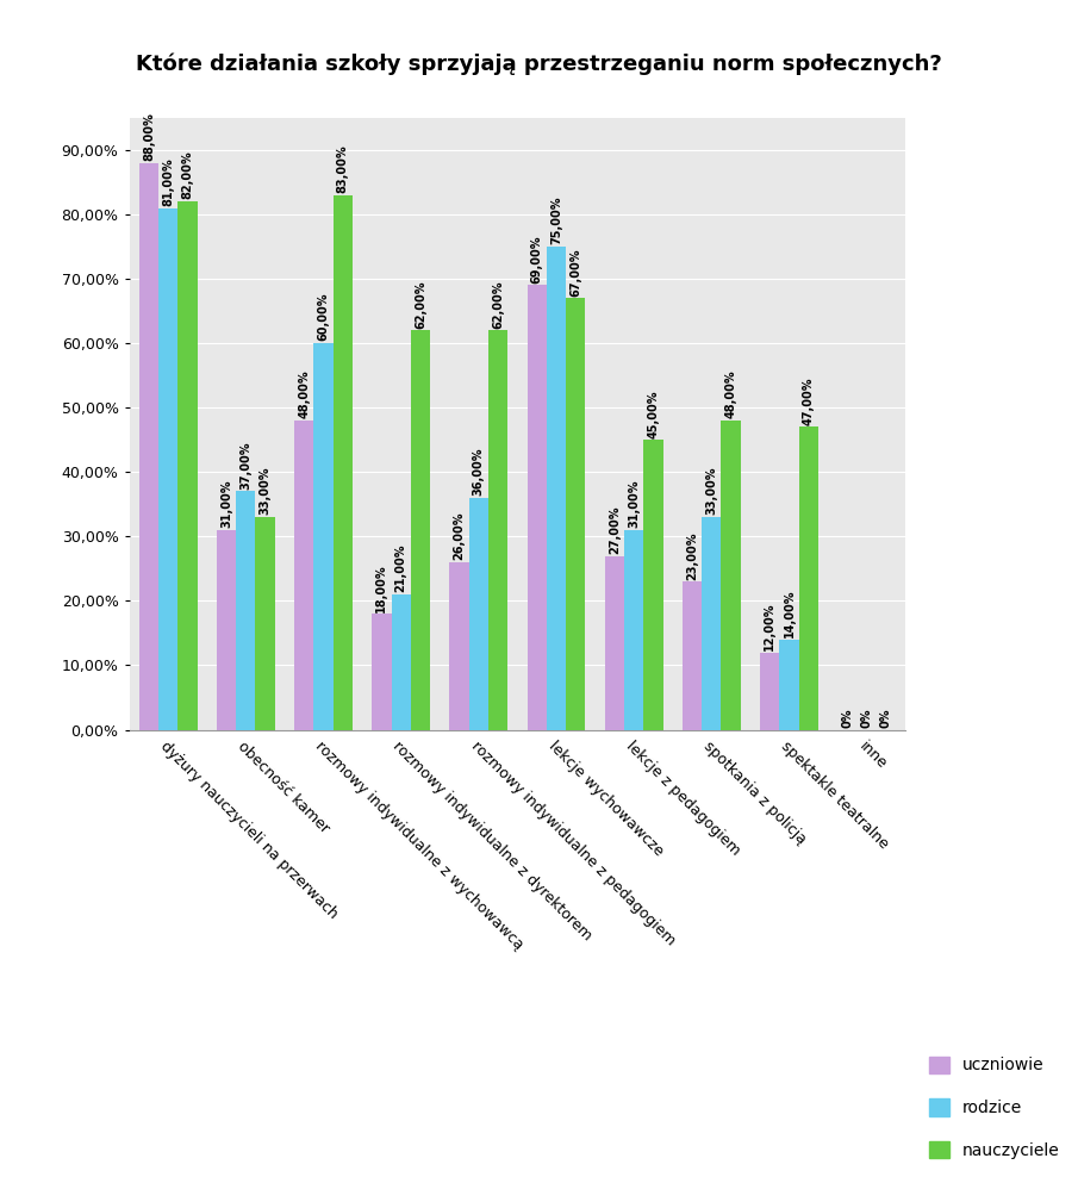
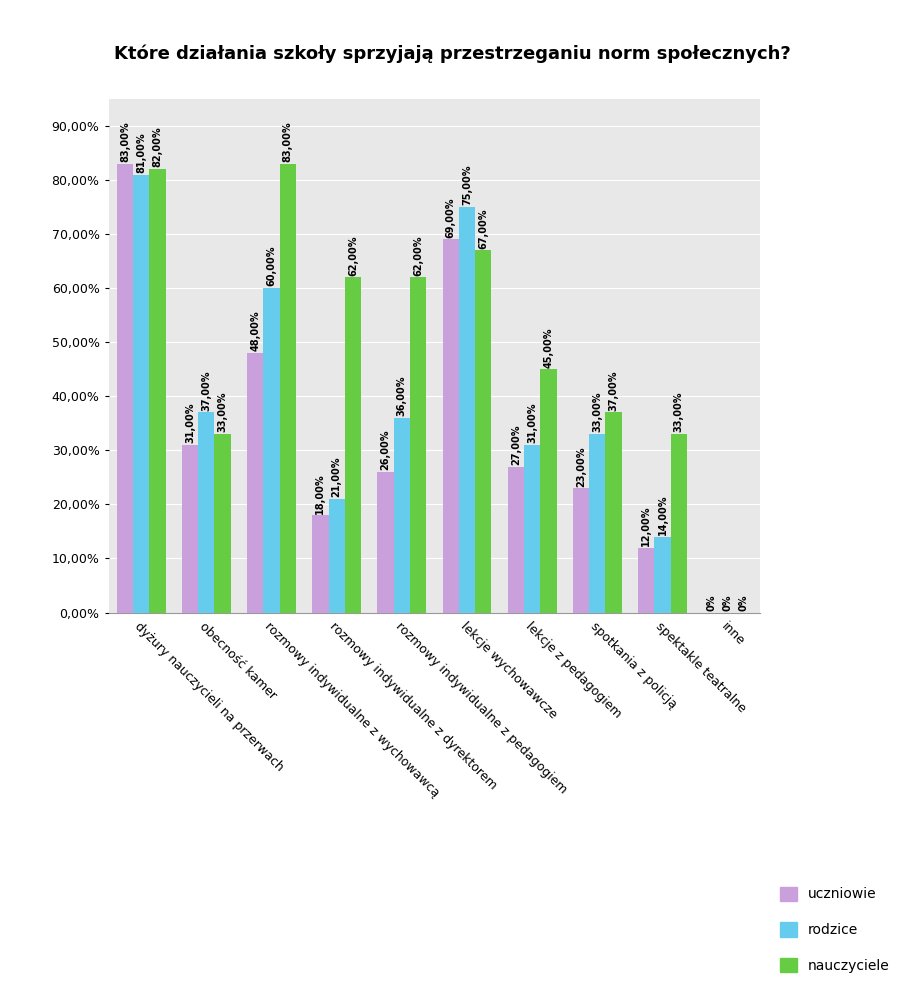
uczniowie/dyżury nauczycieli na przerwach: 88,00% -> 83,00%
nauczyciele/spotkania z policją: 48,00% -> 37,00%
nauczyciele/spektakle teatralne: 47,00% -> 33,00%
